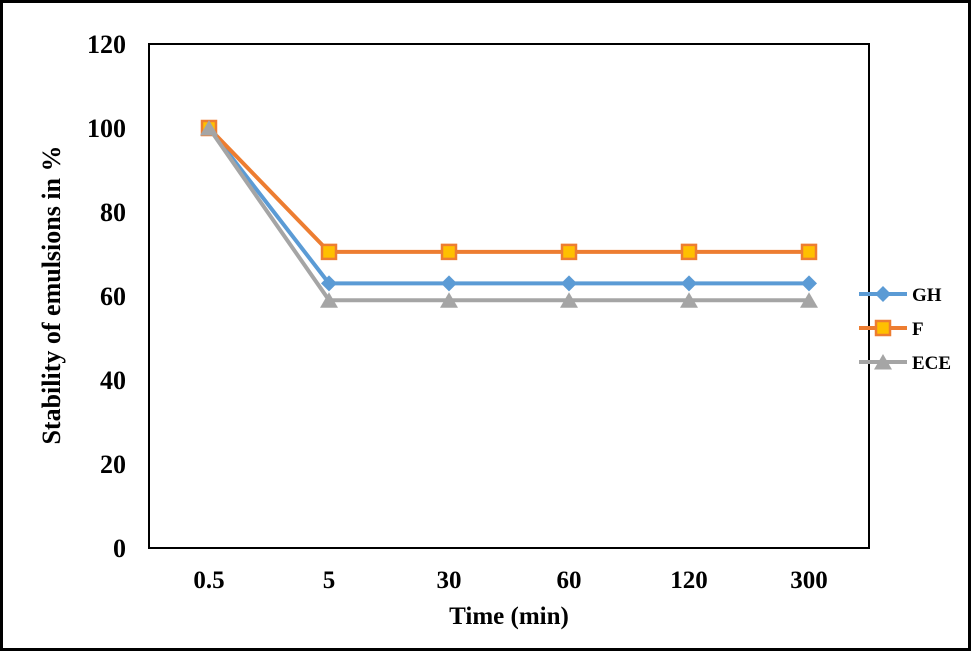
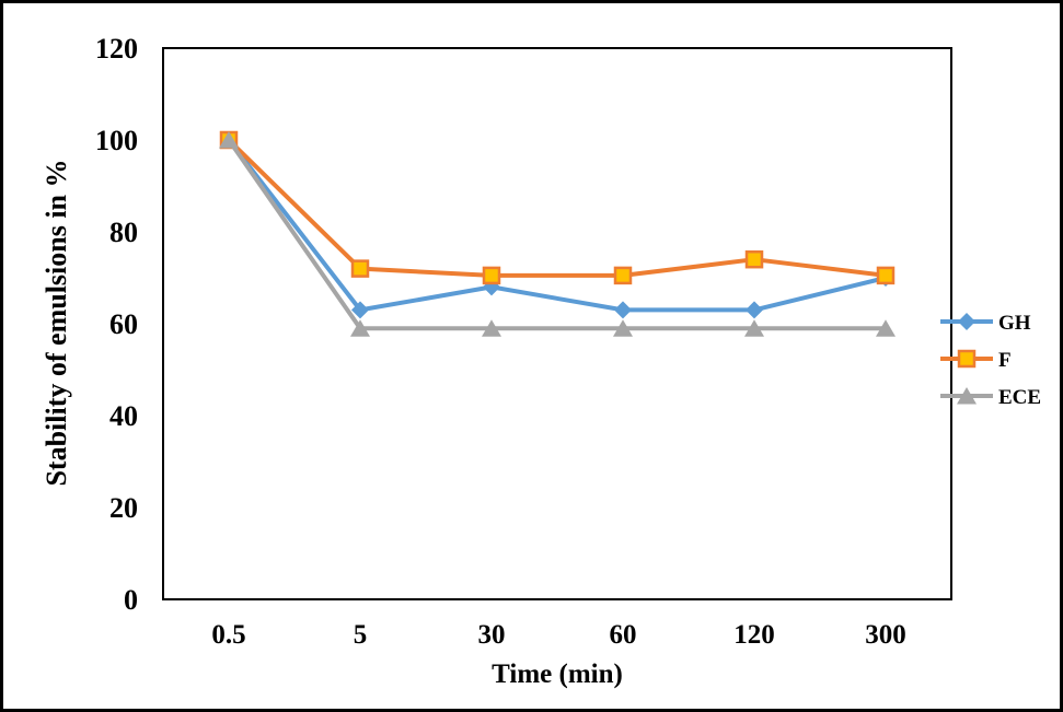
F/5: 70 -> 72
GH/30: 63 -> 68
F/120: 70 -> 74
GH/300: 63 -> 70
